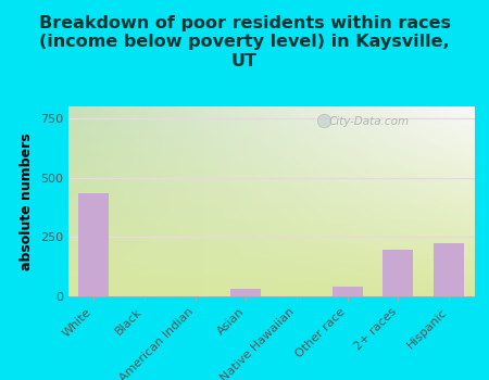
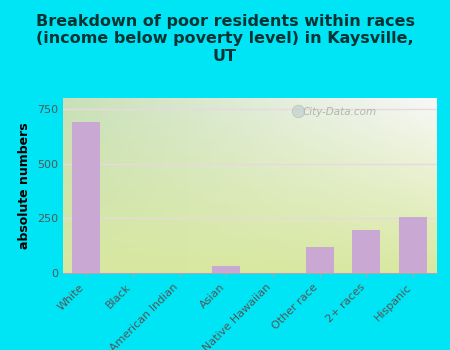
White: 435 -> 690
Other race: 40 -> 120
Hispanic: 225 -> 258
